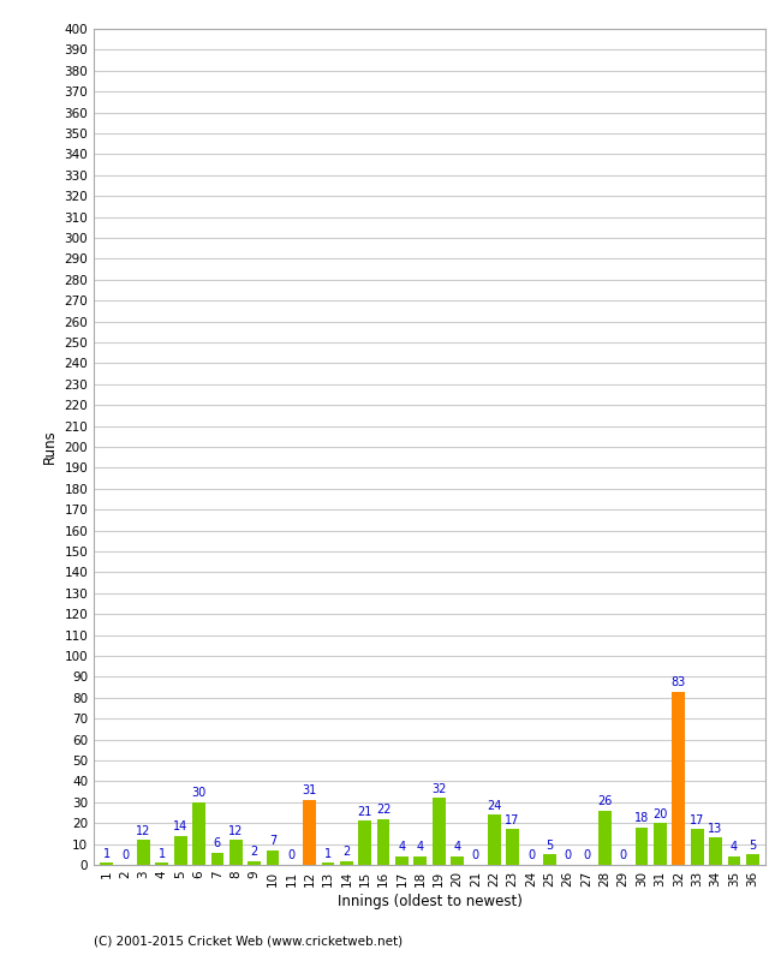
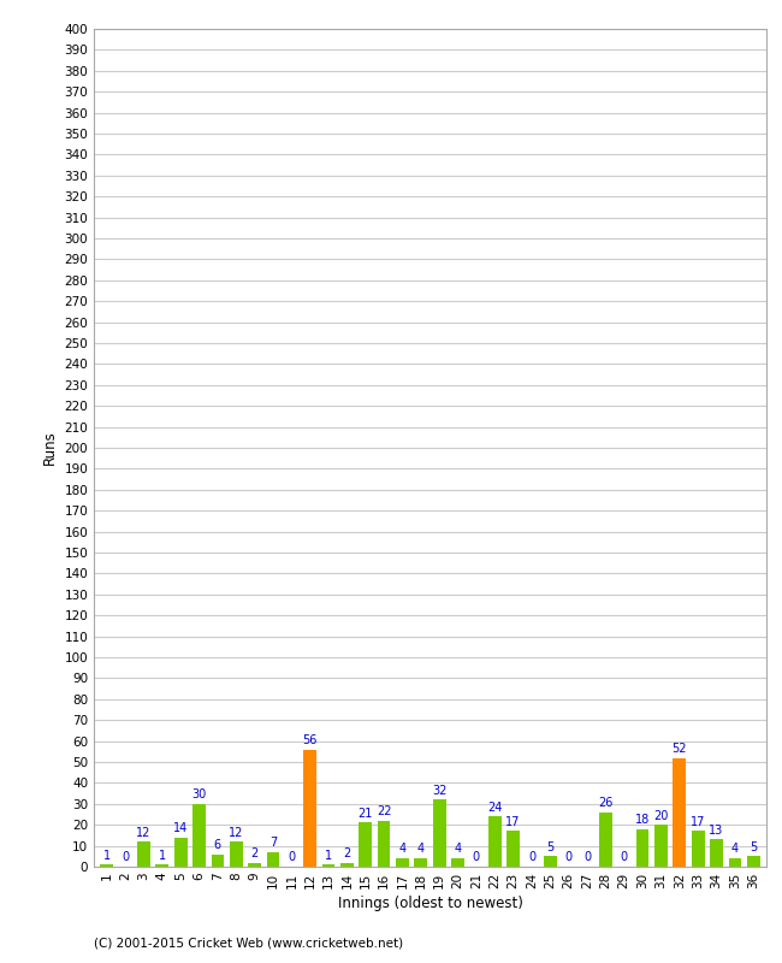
12: 31 -> 56
32: 83 -> 52
